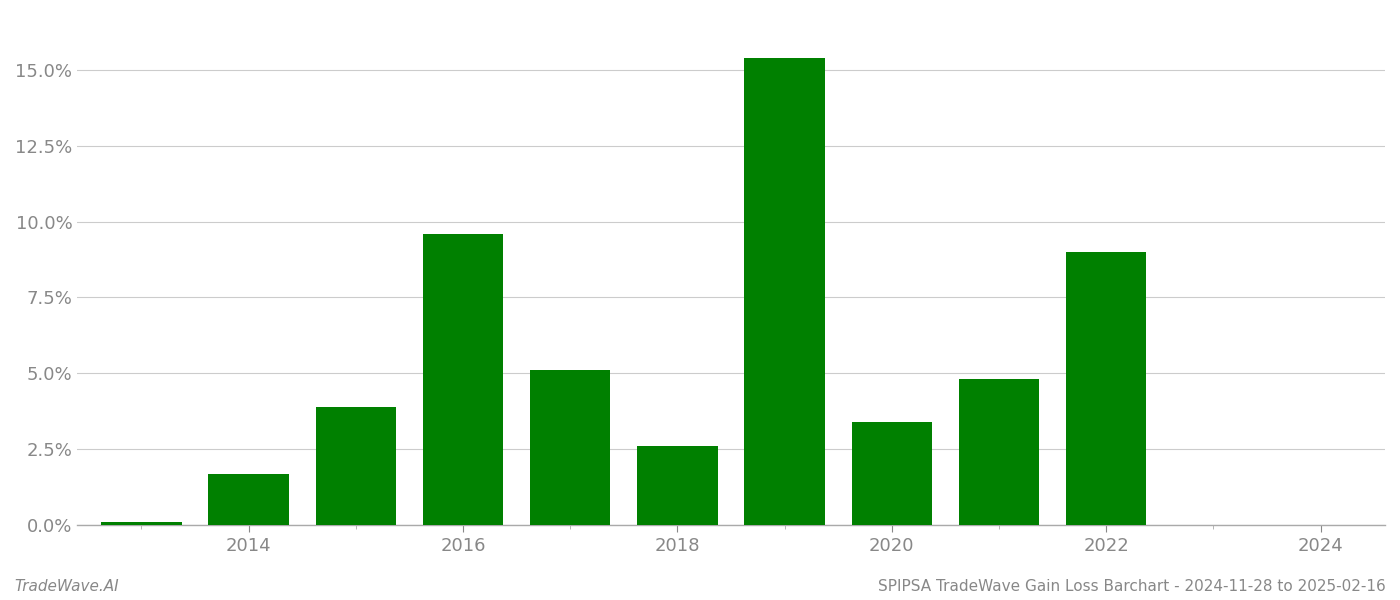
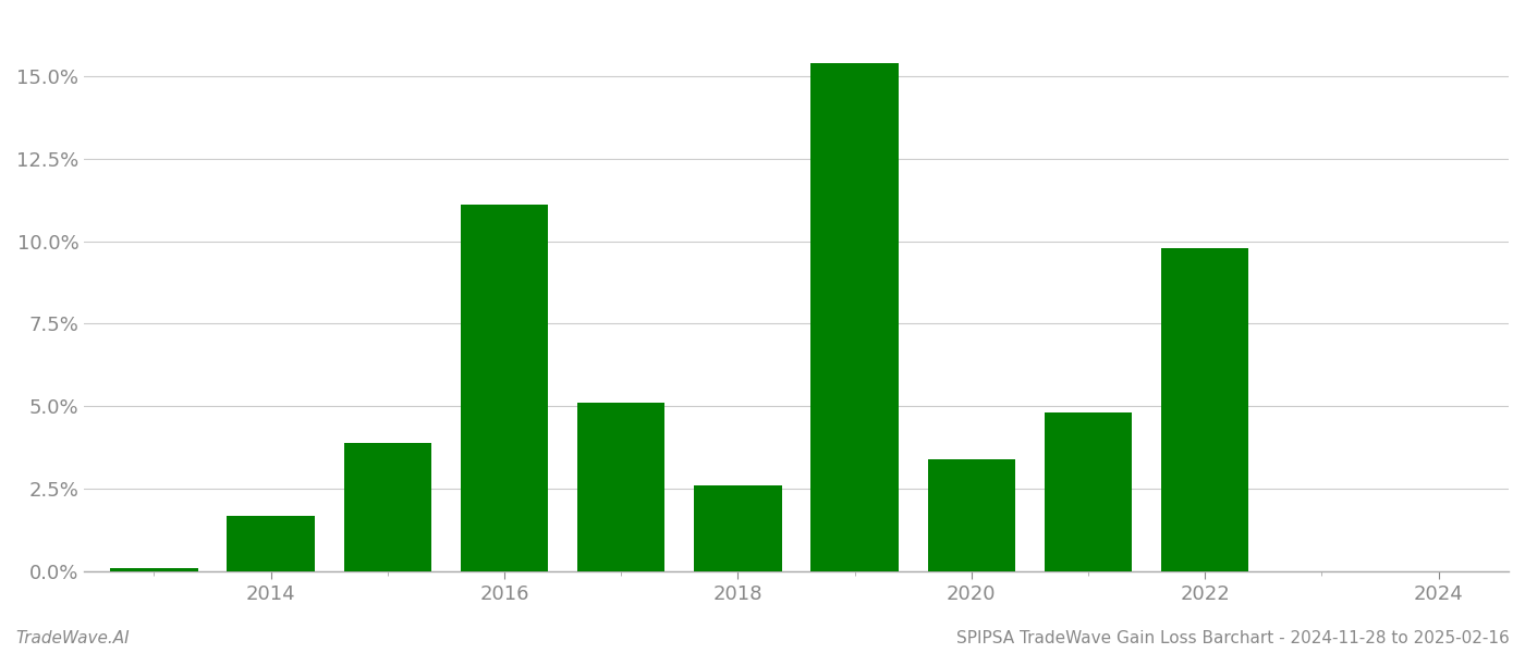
2016: 9.6% -> 11.1%
2022: 9.0% -> 9.8%
